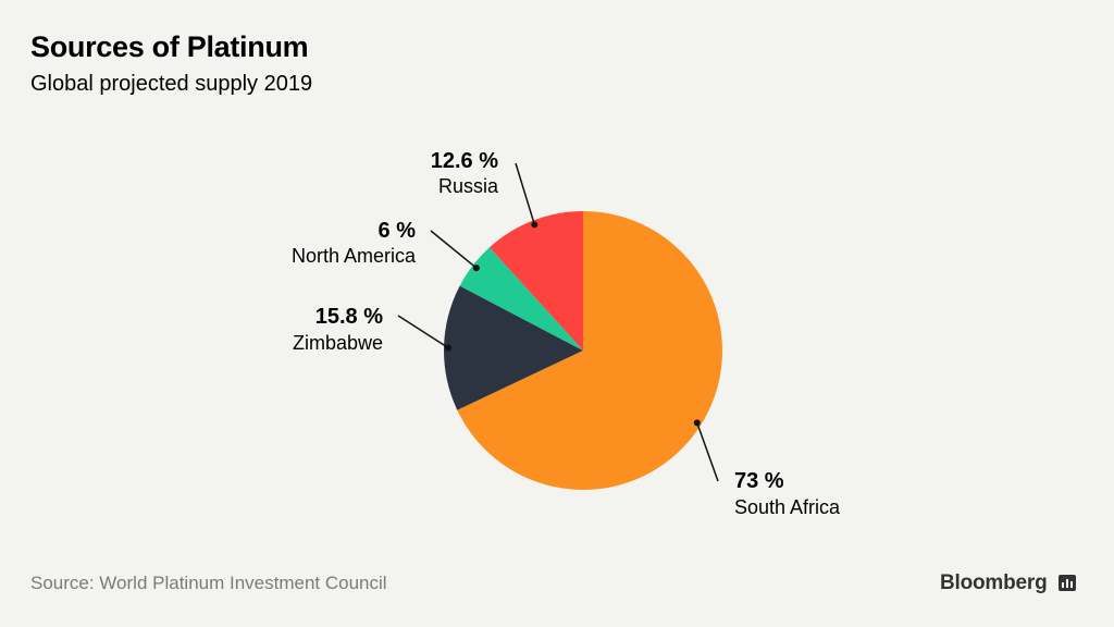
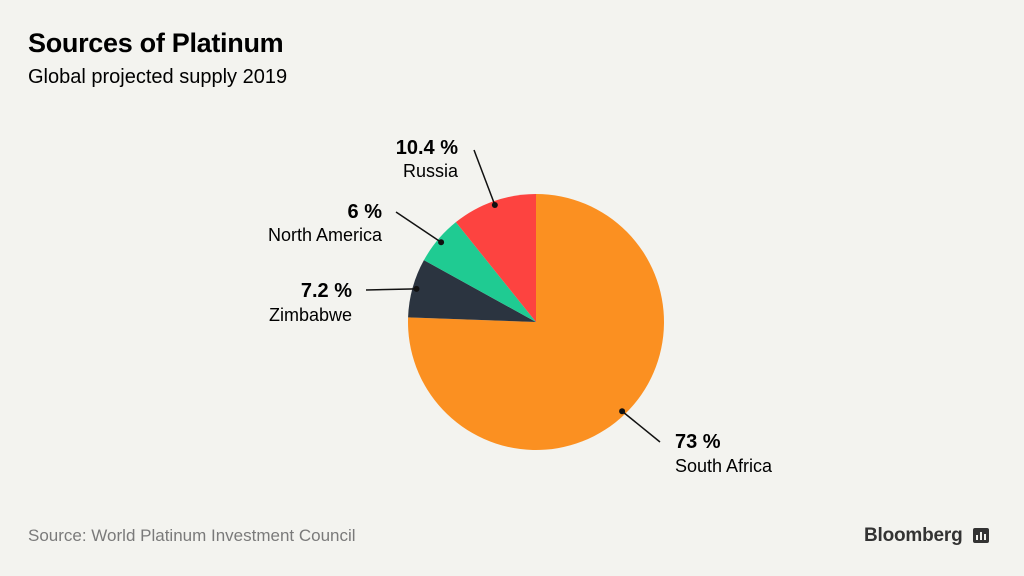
Zimbabwe: 15.8 -> 7.2
Russia: 12.6 -> 10.4
